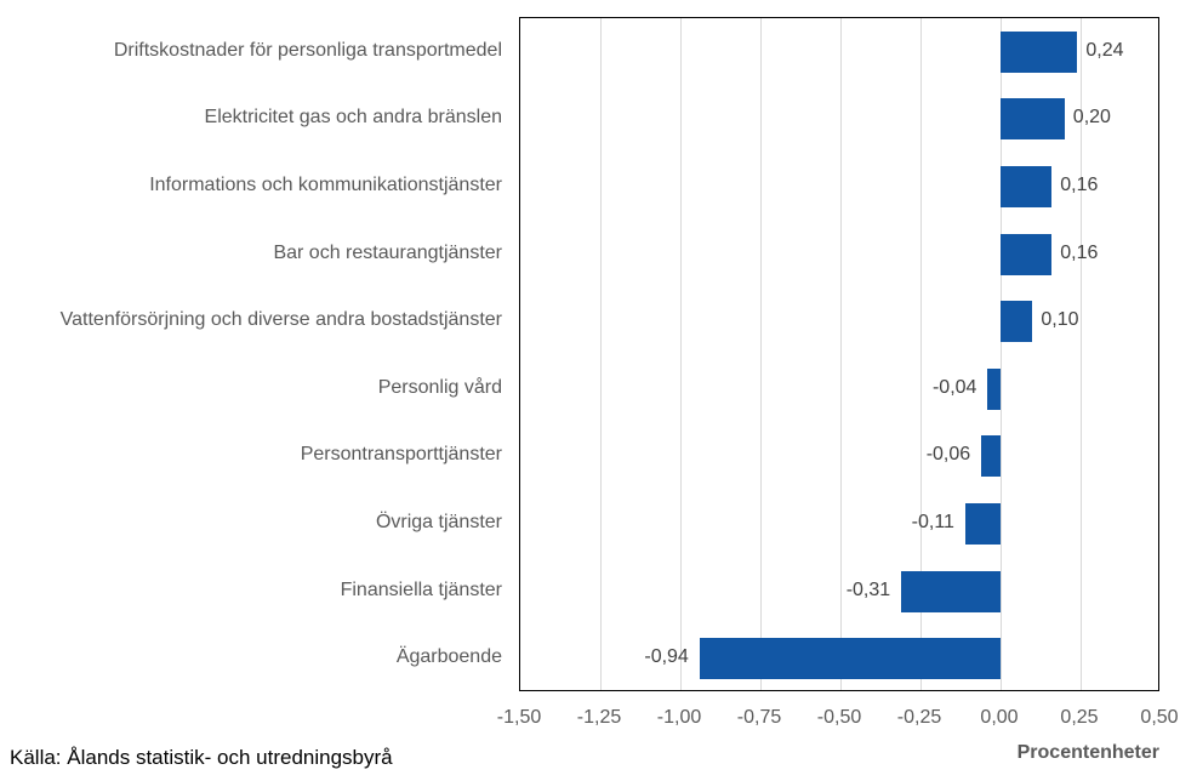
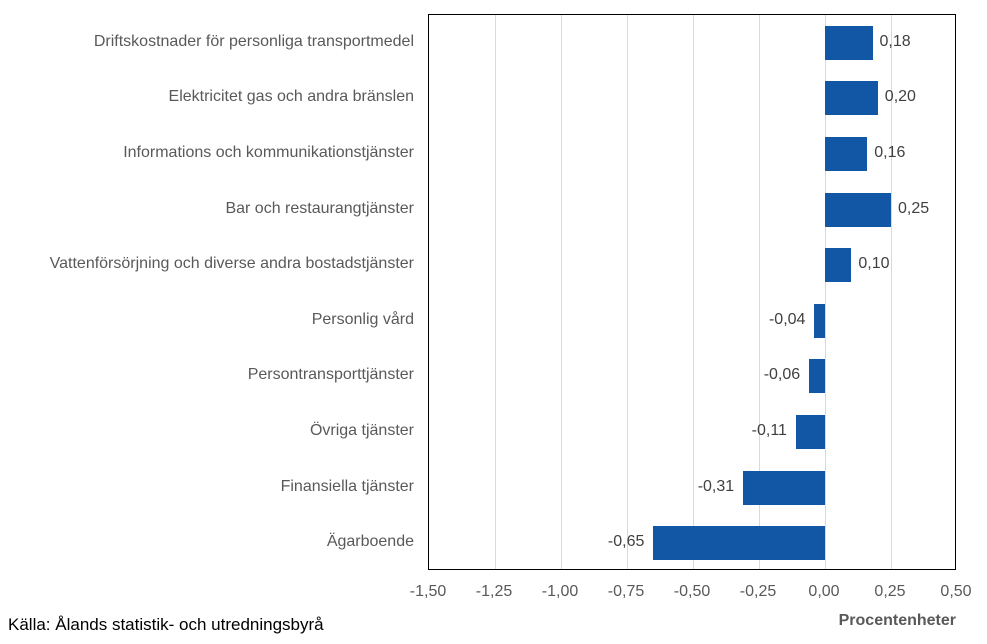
Driftskostnader för personliga transportmedel: 0,24 -> 0,18
Bar och restaurangtjänster: 0,16 -> 0,25
Ägarboende: -0,94 -> -0,65
